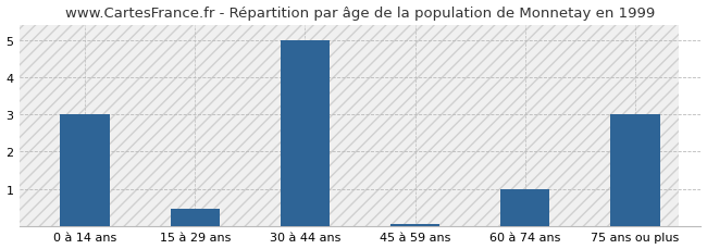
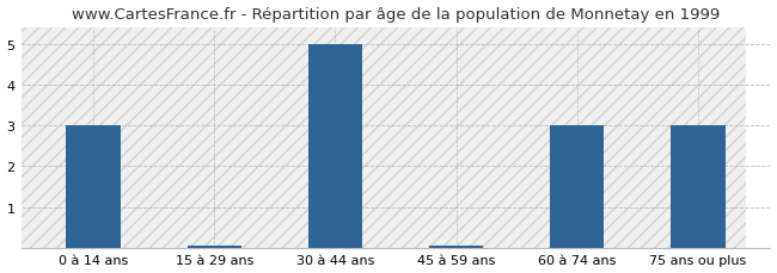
15 à 29 ans: 0.45 -> 0.05
60 à 74 ans: 1.00 -> 3.00
